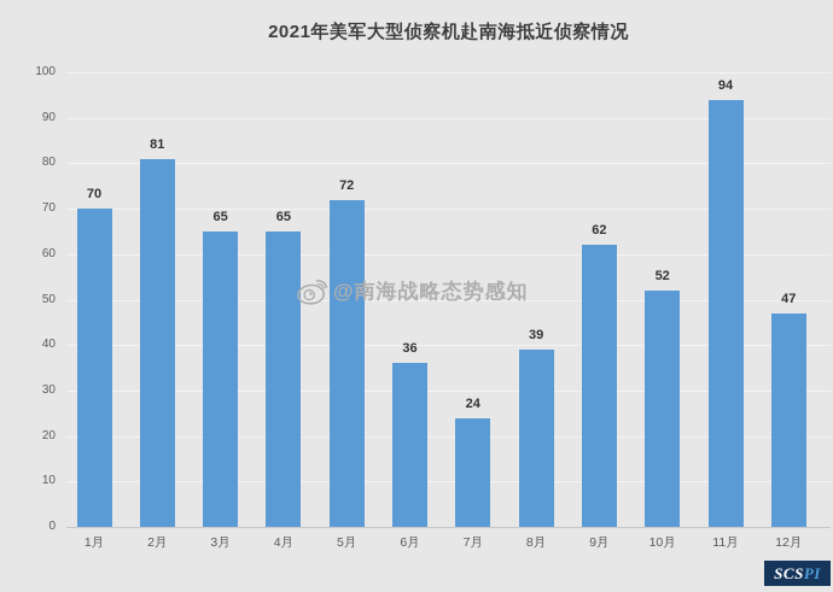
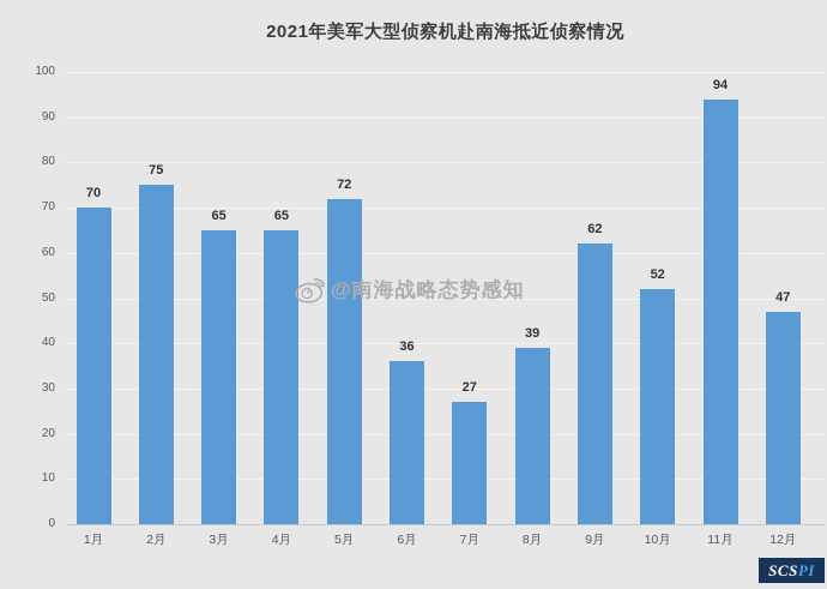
2月: 81 -> 75
7月: 24 -> 27
